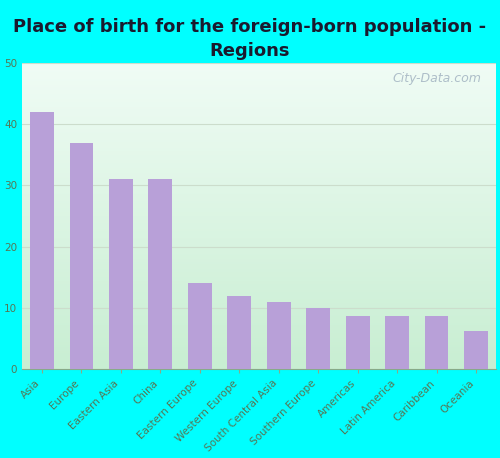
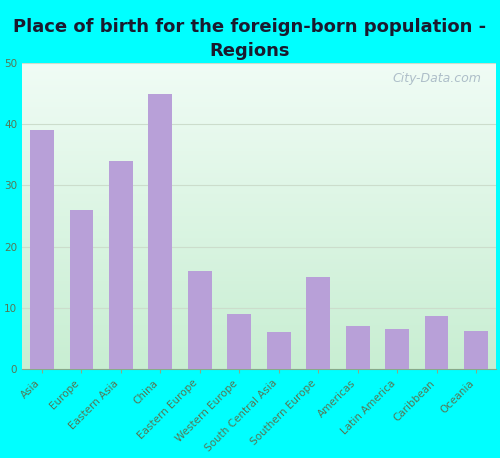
Asia: 42.0 -> 39.0
Europe: 37.0 -> 26.0
Eastern Asia: 31.0 -> 34.0
China: 31.0 -> 45.0
Eastern Europe: 14.0 -> 16.0
Western Europe: 12.0 -> 9.0
South Central Asia: 11.0 -> 6.0
Southern Europe: 10.0 -> 15.0
Americas: 8.7 -> 7.0
Latin America: 8.7 -> 6.6
